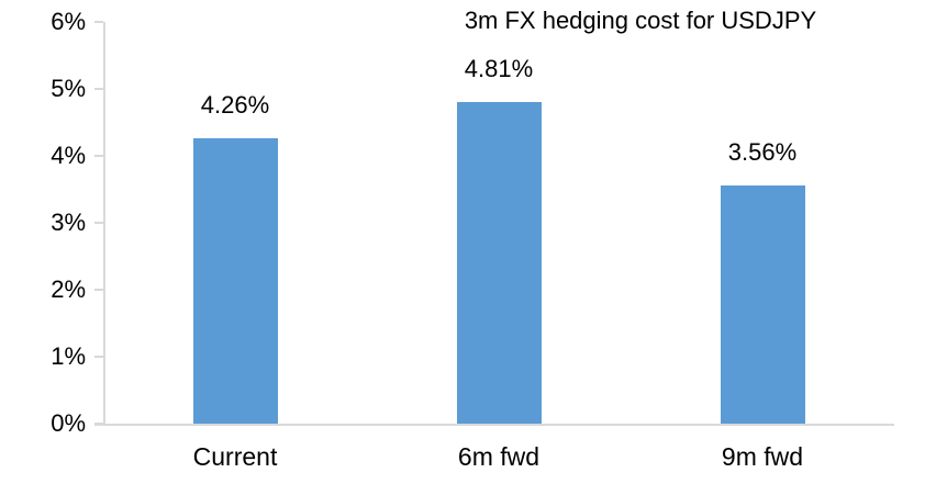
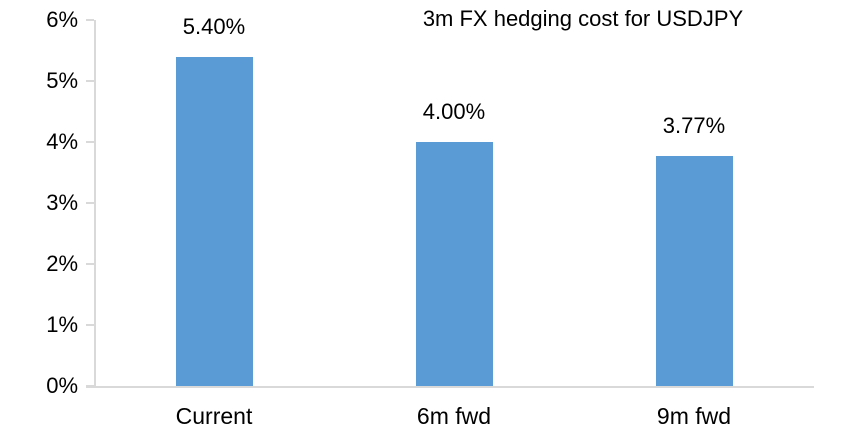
Current: 4.26% -> 5.40%
6m fwd: 4.81% -> 4.00%
9m fwd: 3.56% -> 3.77%
